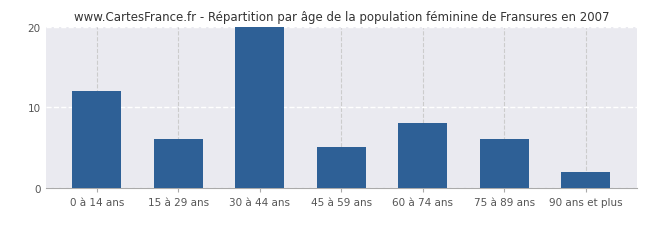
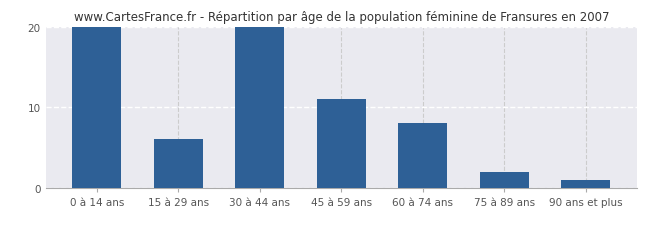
0 à 14 ans: 12 -> 20
45 à 59 ans: 5 -> 11
75 à 89 ans: 6 -> 2
90 ans et plus: 2 -> 1
